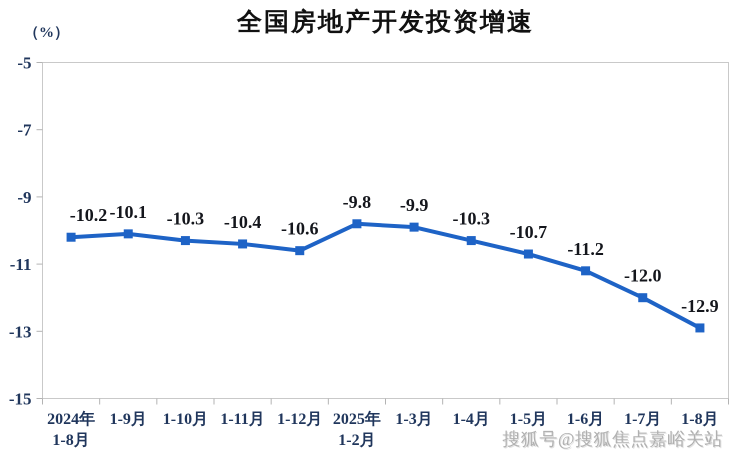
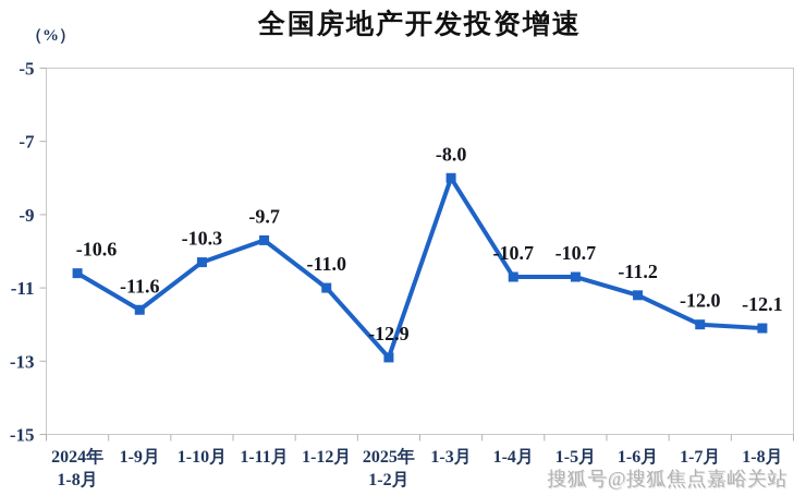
2024年 1-8月: -10.2 -> -10.6
1-9月: -10.1 -> -11.6
1-11月: -10.4 -> -9.7
1-12月: -10.6 -> -11.0
2025年 1-2月: -9.8 -> -12.9
1-3月: -9.9 -> -8.0
1-4月: -10.3 -> -10.7
1-8月: -12.9 -> -12.1
